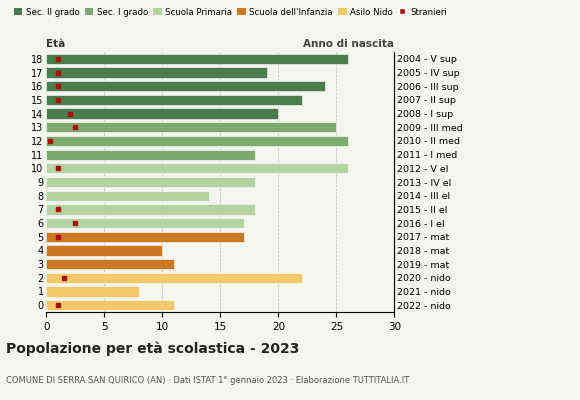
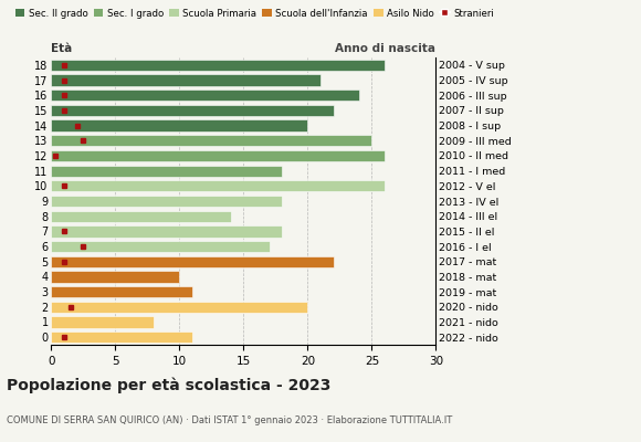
17: 19 -> 21
5: 17 -> 22
2: 22 -> 20
